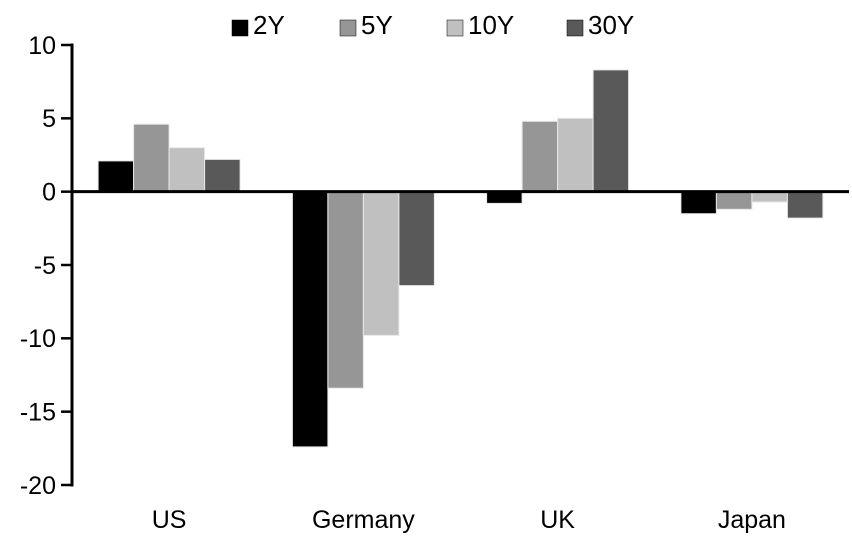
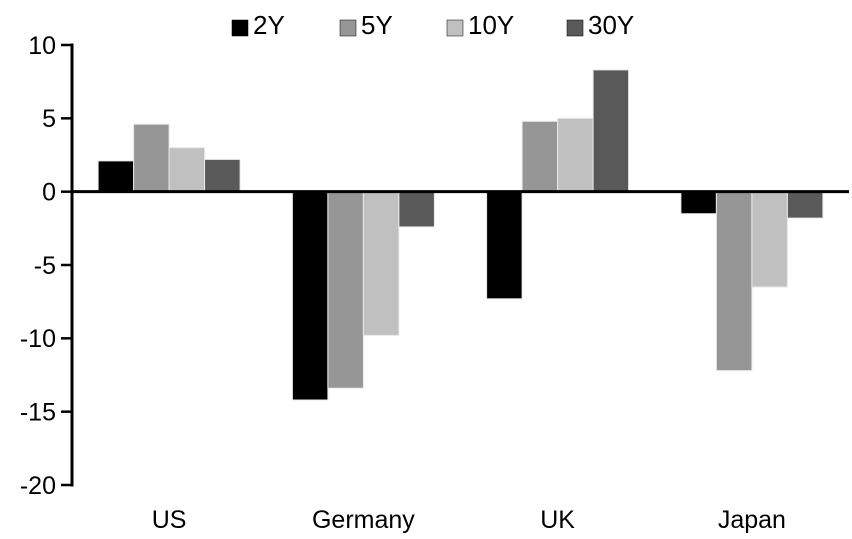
2Y/Germany: -17.4 -> -14.2
30Y/Germany: -6.4 -> -2.4
2Y/UK: -0.8 -> -7.3
5Y/Japan: -1.2 -> -12.2
10Y/Japan: -0.7 -> -6.5
